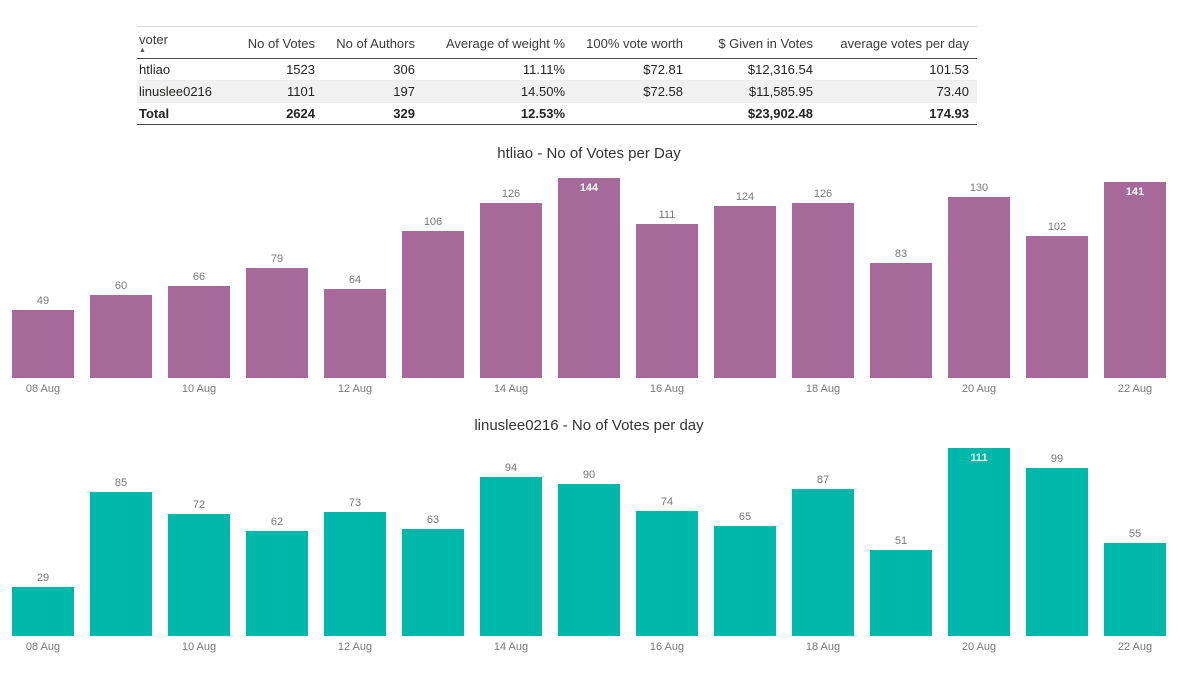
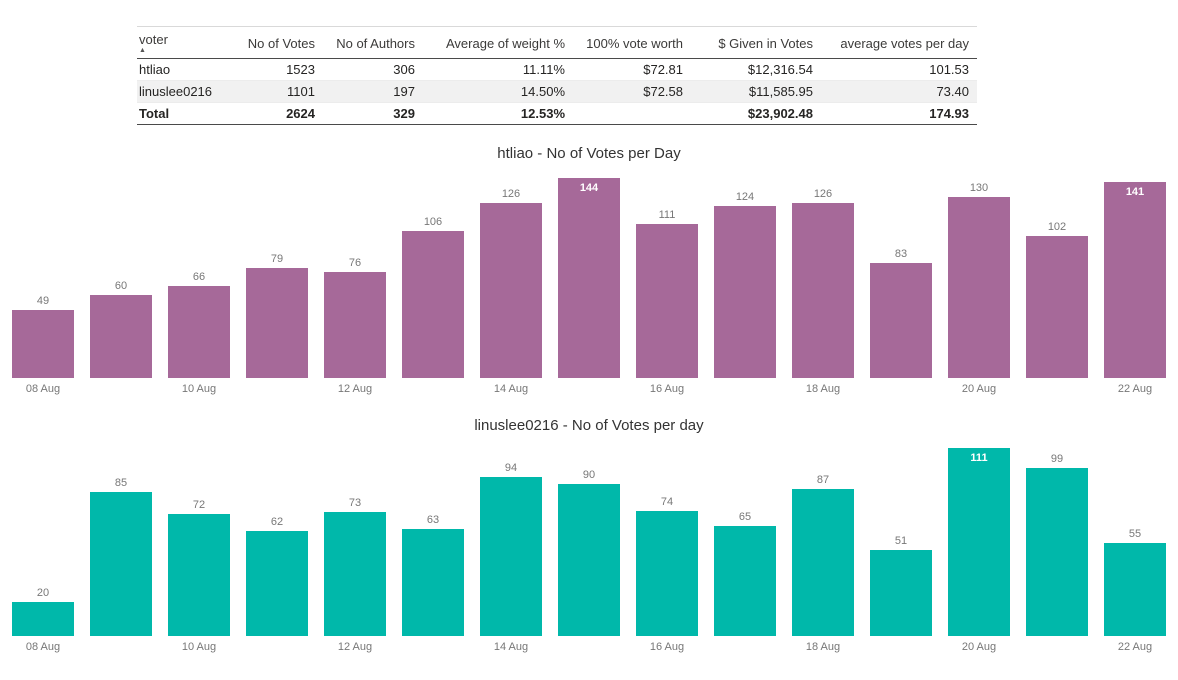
htliao - No of Votes per Day/12 Aug: 64 -> 76
linuslee0216 - No of Votes per day/08 Aug: 29 -> 20
